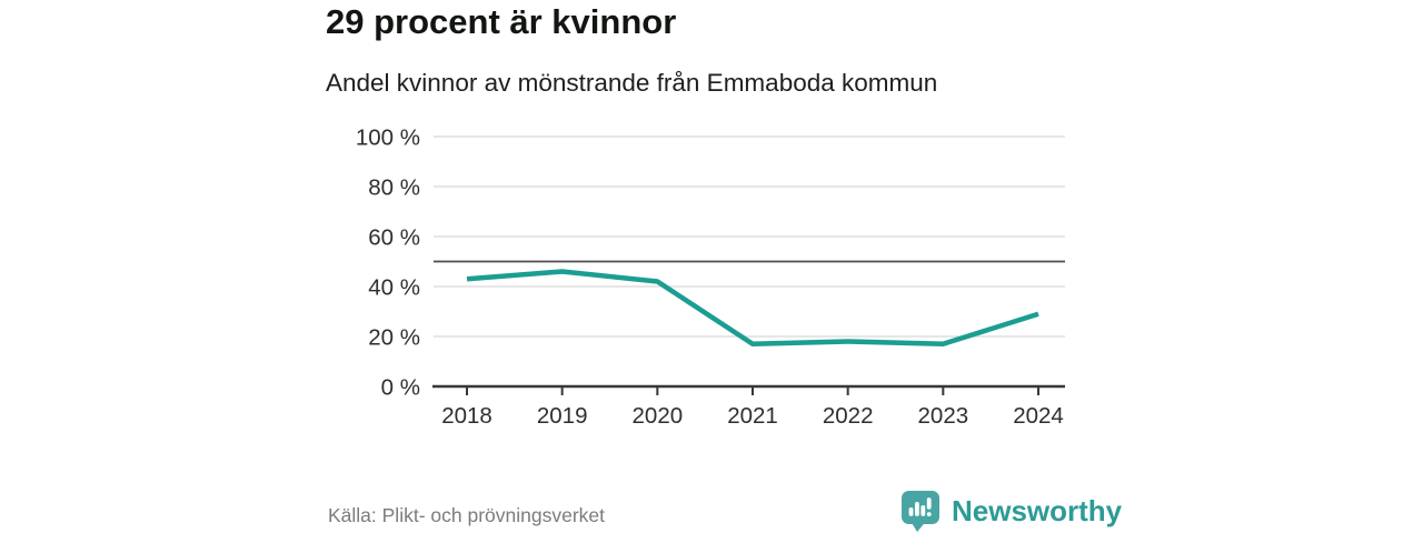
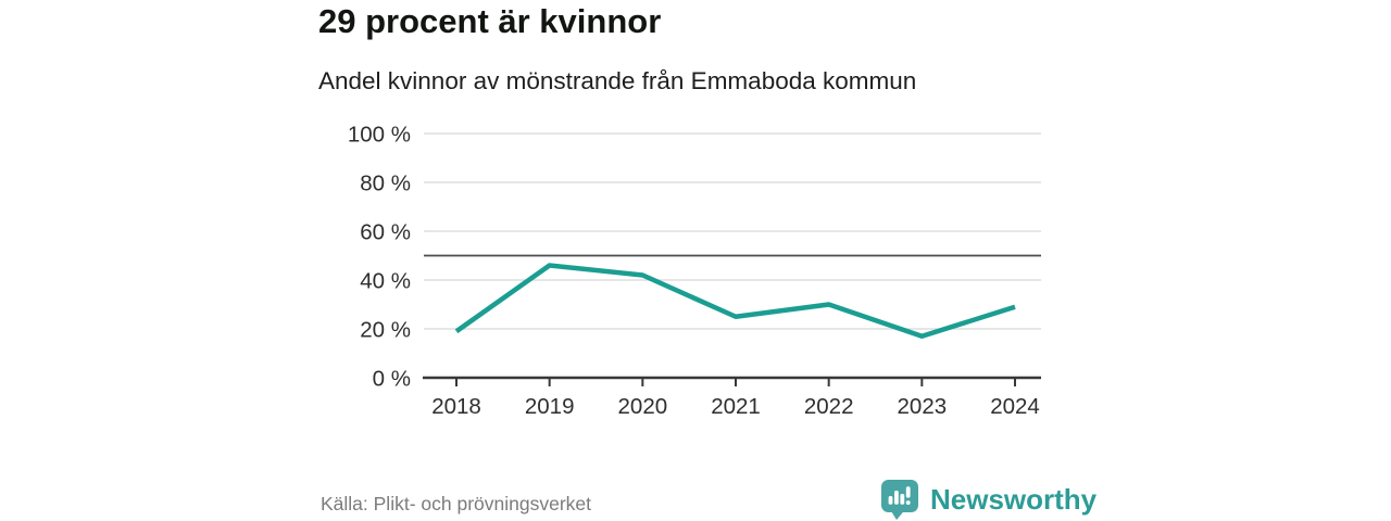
2018: 43% -> 19%
2021: 17% -> 25%
2022: 18% -> 30%
